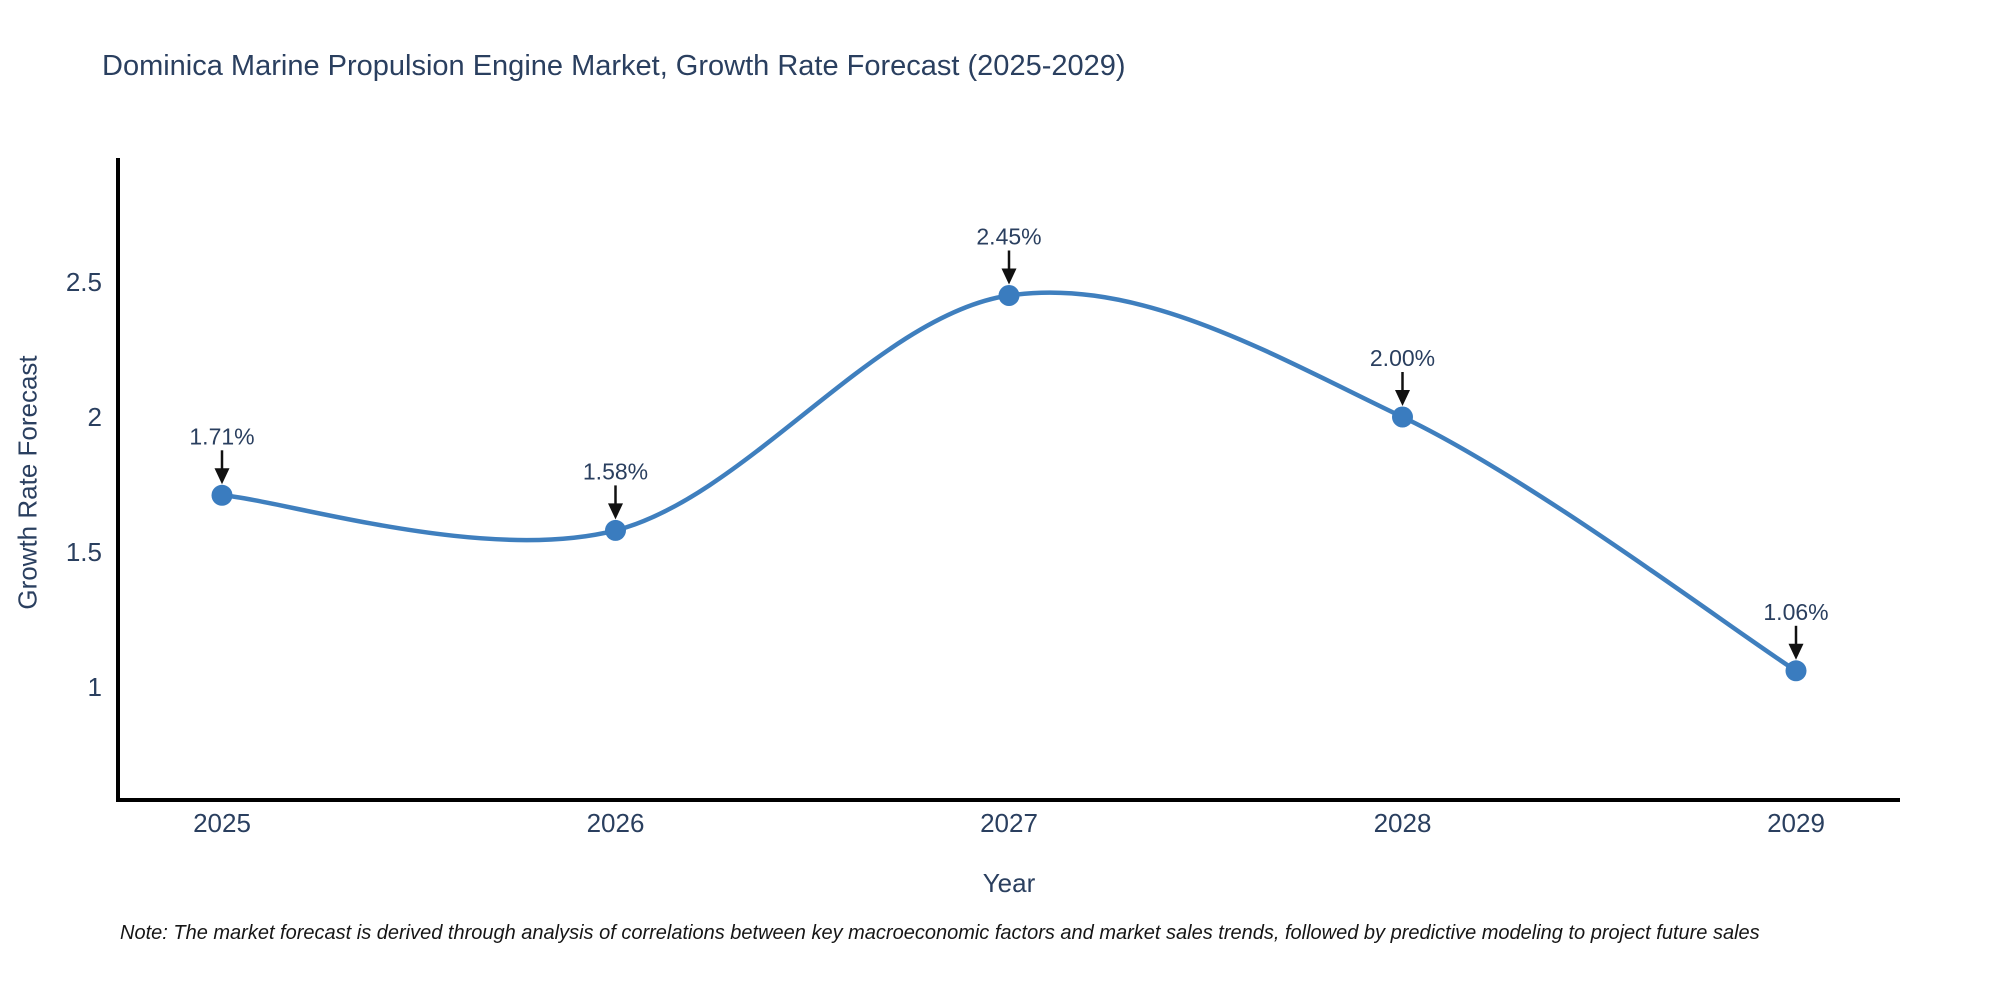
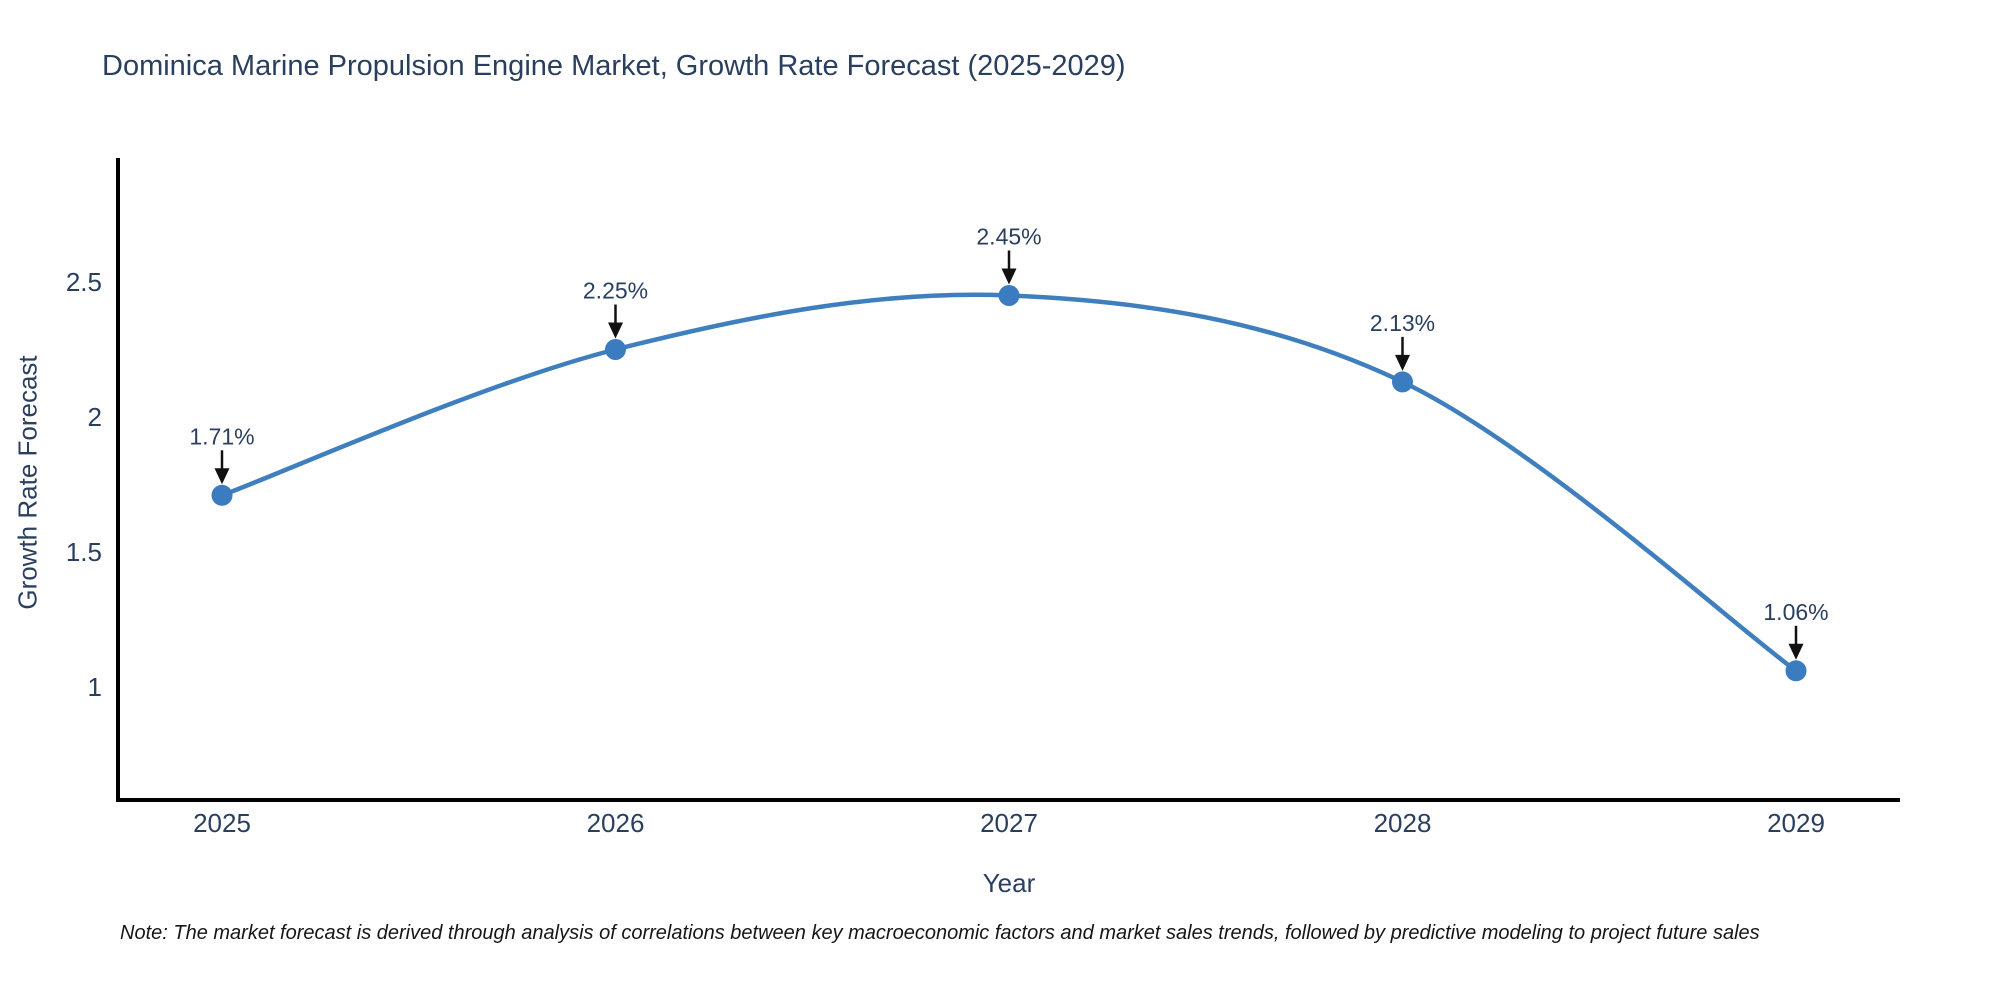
2026: 1.58% -> 2.25%
2028: 2.00% -> 2.13%
